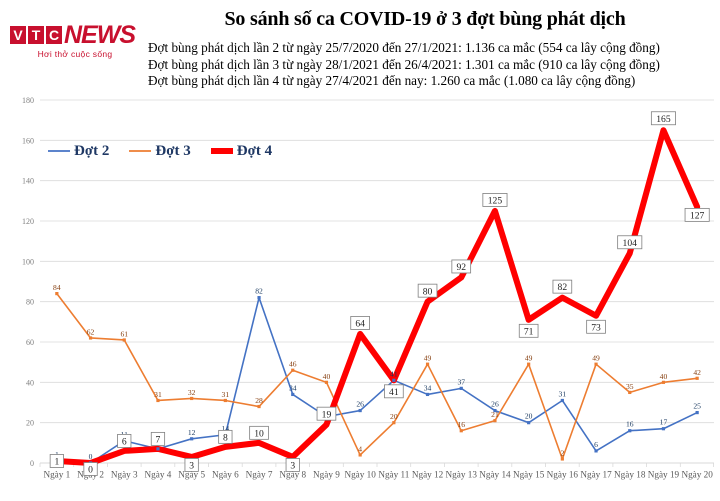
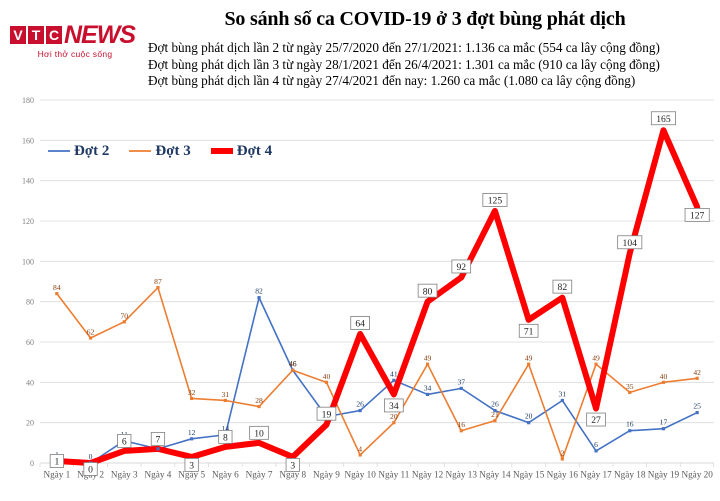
Đợt 3/Ngày 3: 61 -> 70
Đợt 3/Ngày 4: 31 -> 87
Đợt 2/Ngày 8: 34 -> 46
Đợt 4/Ngày 11: 41 -> 34
Đợt 4/Ngày 17: 73 -> 27
